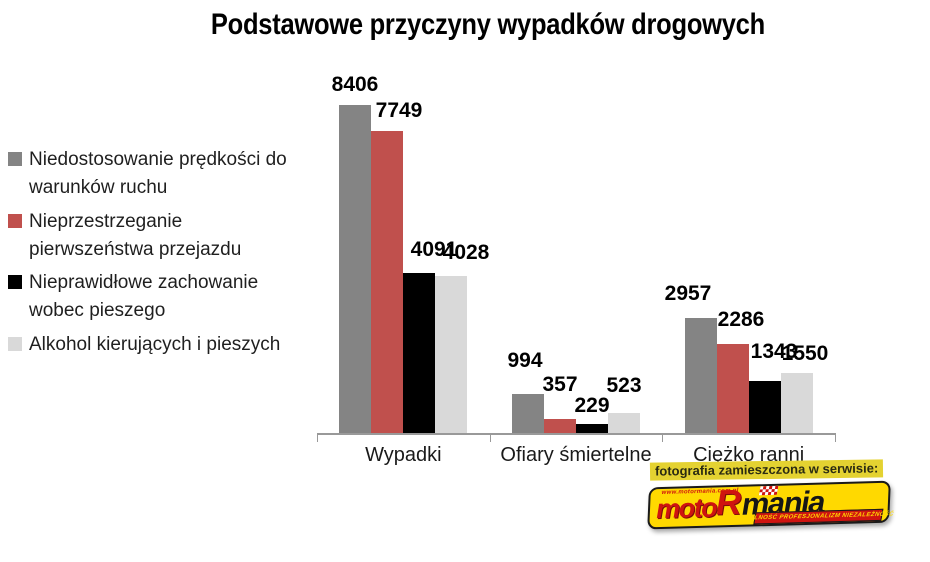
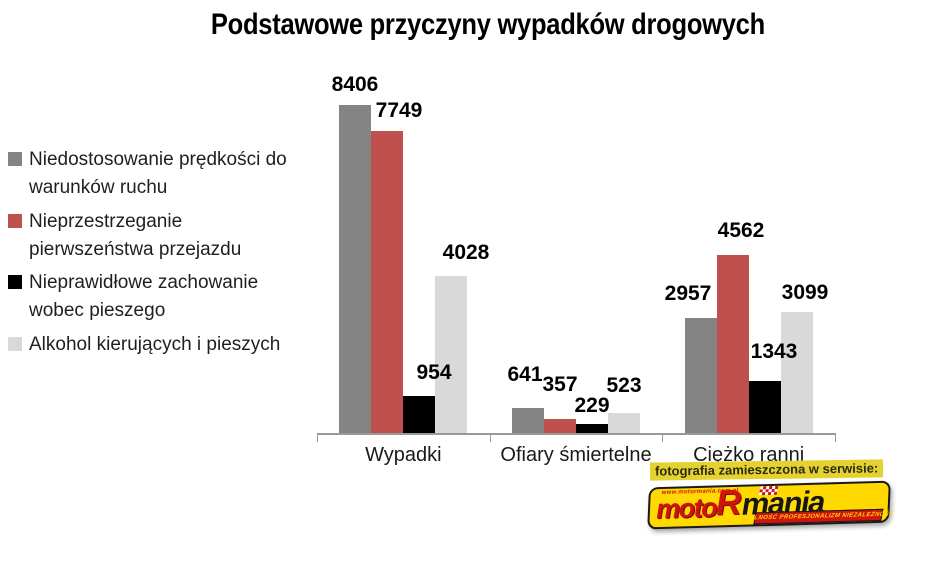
Nieprawidłowe zachowanie wobec pieszego/Wypadki: 4091 -> 954
Niedostosowanie prędkości do warunków ruchu/Ofiary śmiertelne: 994 -> 641
Nieprzestrzeganie pierwszeństwa przejazdu/Ciężko ranni: 2286 -> 4562
Alkohol kierujących i pieszych/Ciężko ranni: 1550 -> 3099
